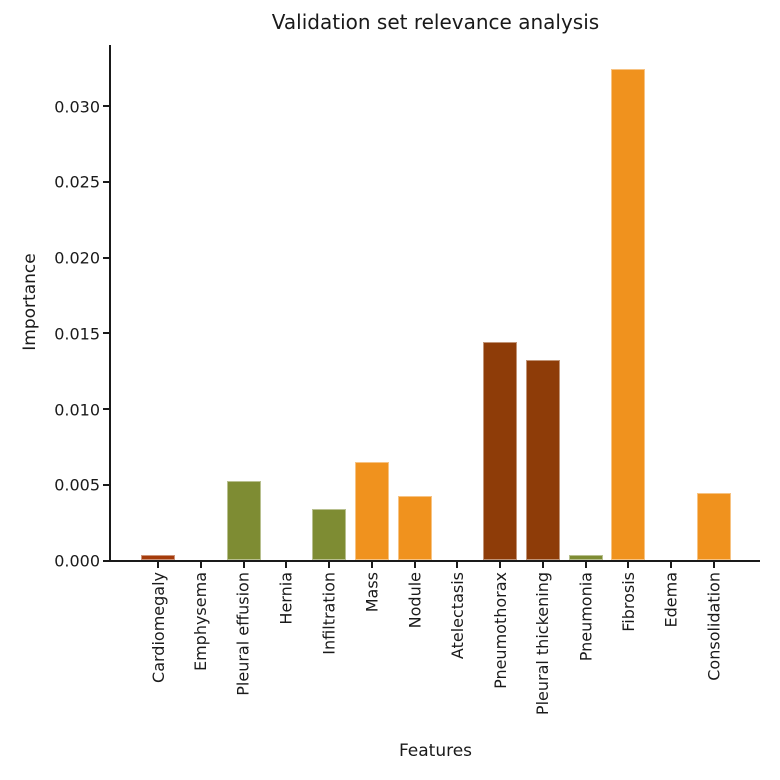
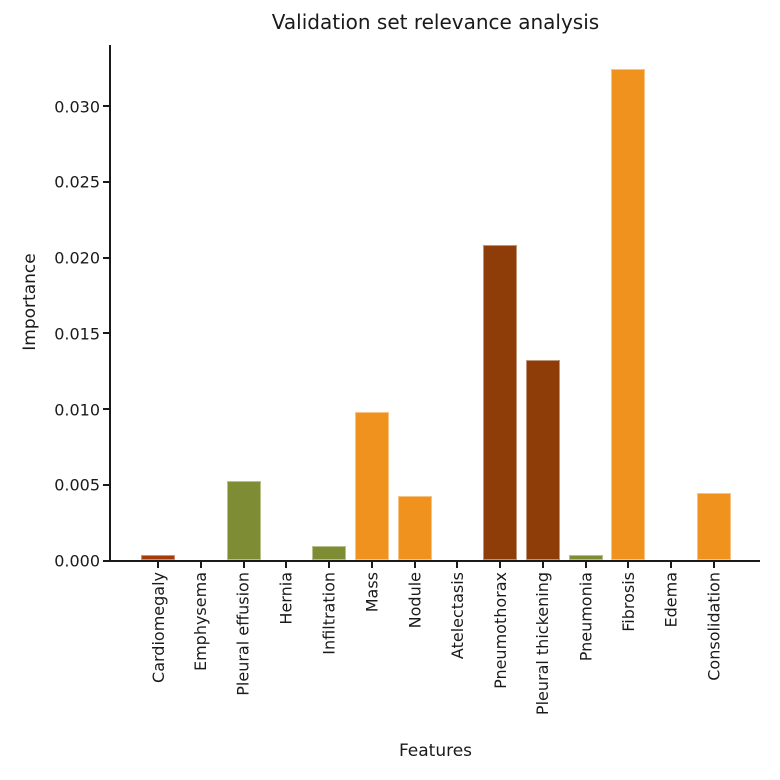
Infiltration: 0.0034 -> 0.0009
Mass: 0.0065 -> 0.0098
Pneumothorax: 0.0144 -> 0.0208
